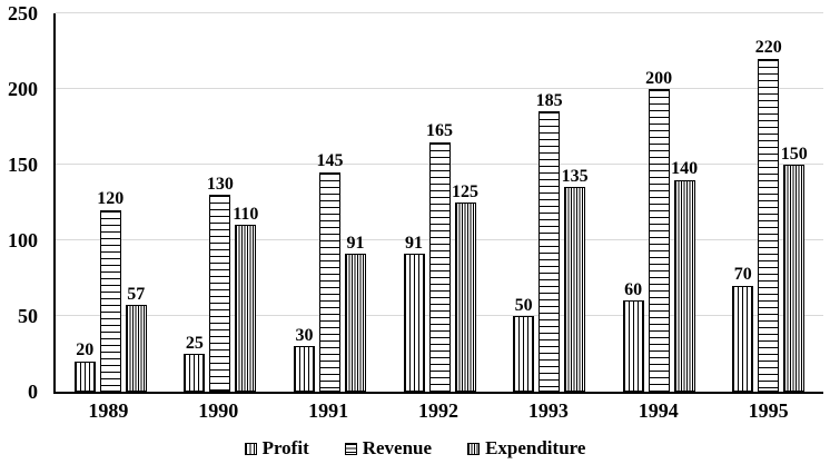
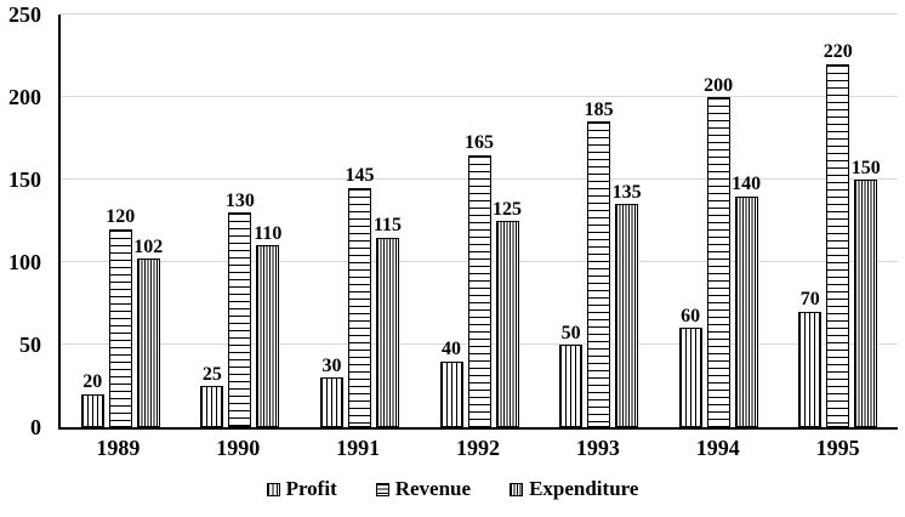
Expenditure/1989: 57 -> 102
Expenditure/1991: 91 -> 115
Profit/1992: 91 -> 40
